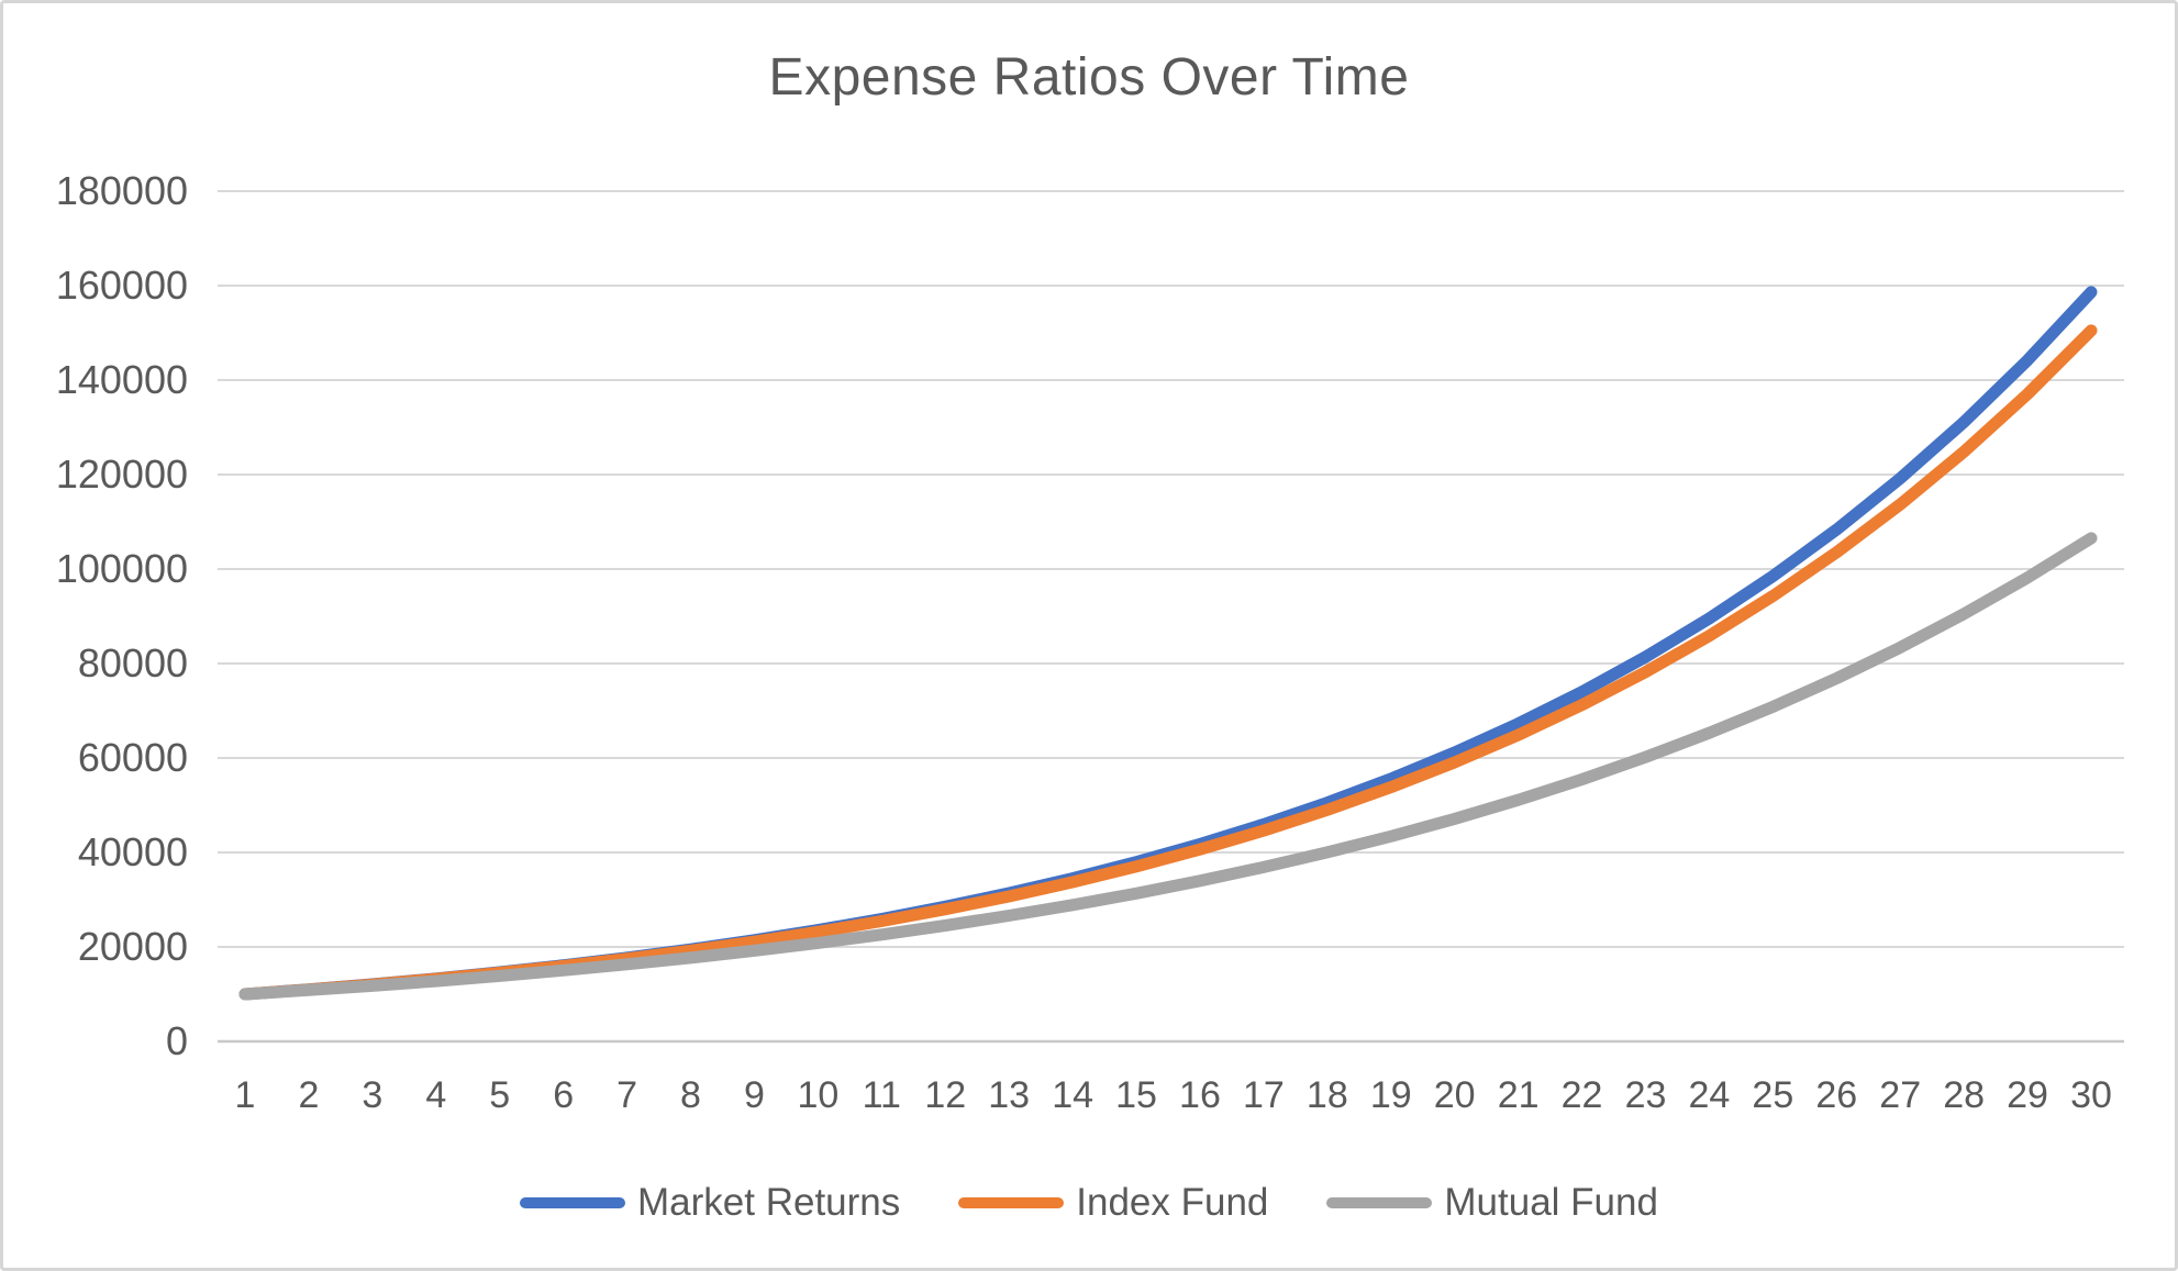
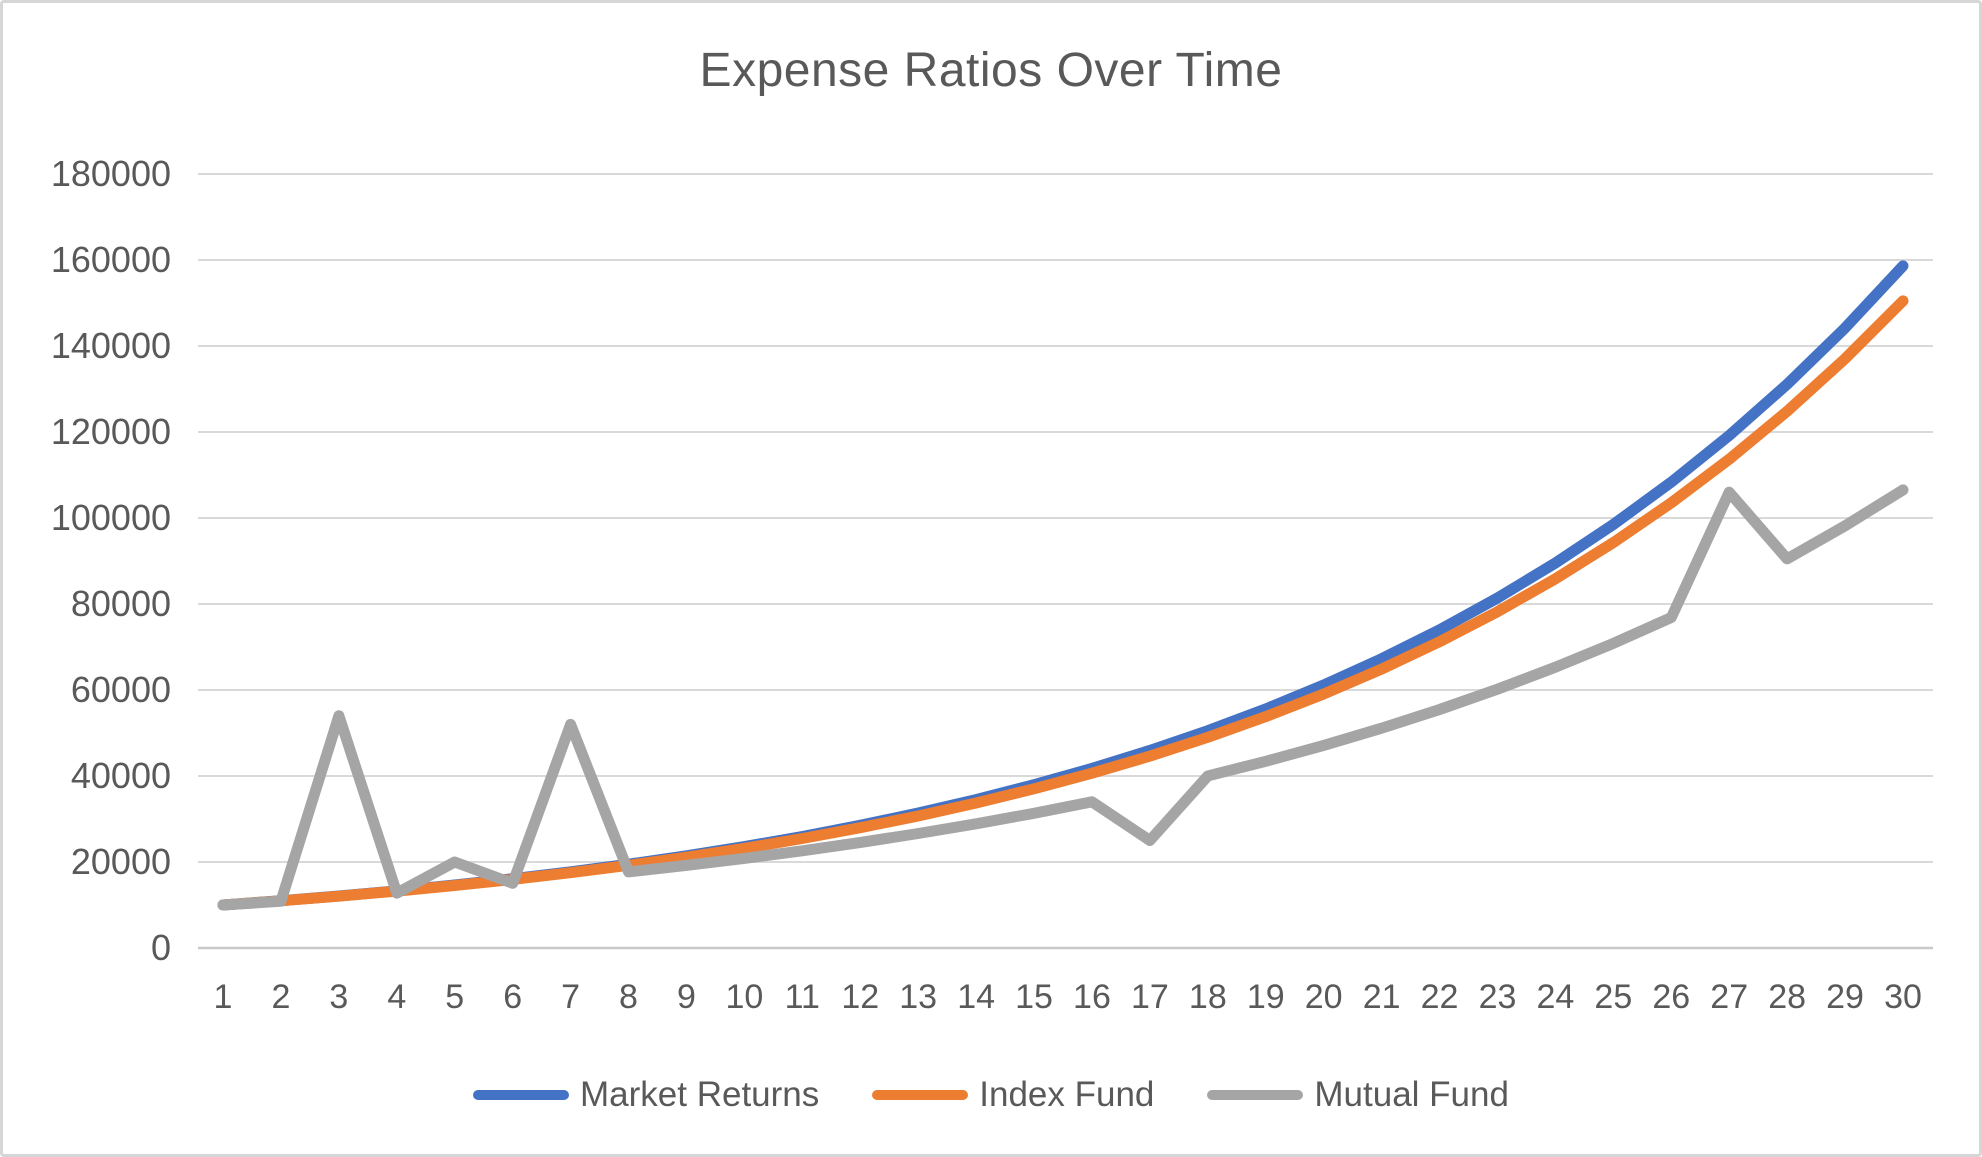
Mutual Fund/3: 12000 -> 54000
Mutual Fund/5: 14000 -> 20000
Mutual Fund/7: 16000 -> 52000
Mutual Fund/17: 37000 -> 25000
Mutual Fund/27: 83000 -> 106000
